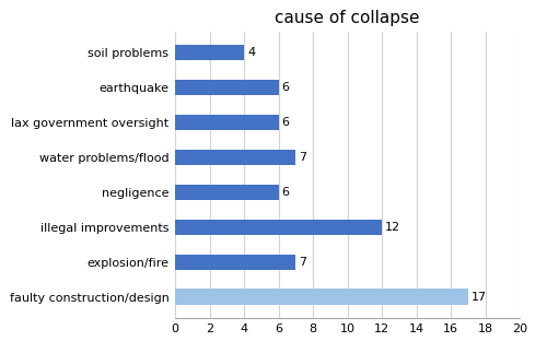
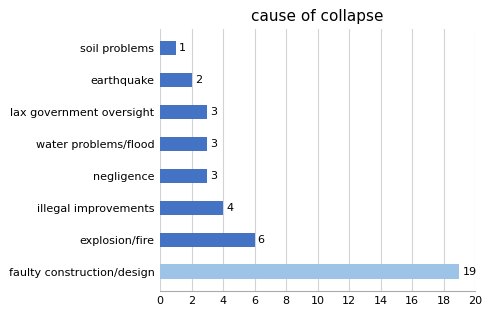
soil problems: 4 -> 1
earthquake: 6 -> 2
lax government oversight: 6 -> 3
water problems/flood: 7 -> 3
negligence: 6 -> 3
illegal improvements: 12 -> 4
explosion/fire: 7 -> 6
faulty construction/design: 17 -> 19
